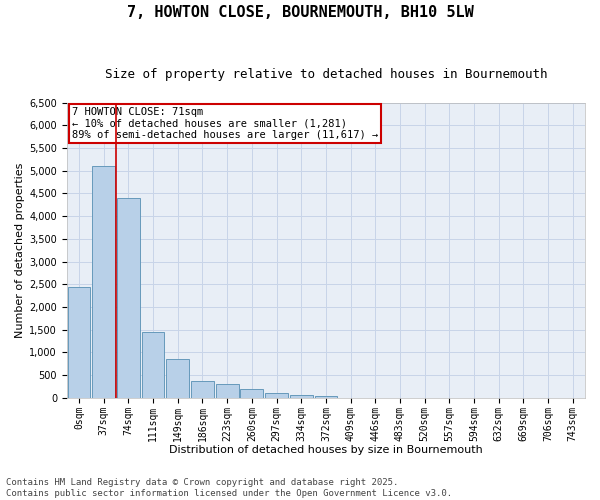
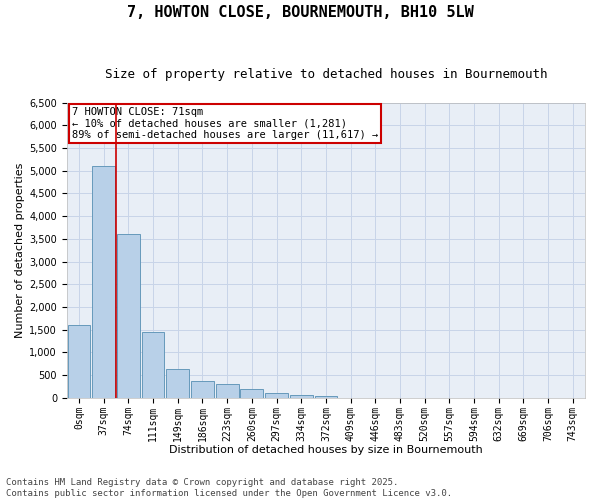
0sqm: 2,450 -> 1,600
74sqm: 4,400 -> 3,600
149sqm: 850 -> 630
